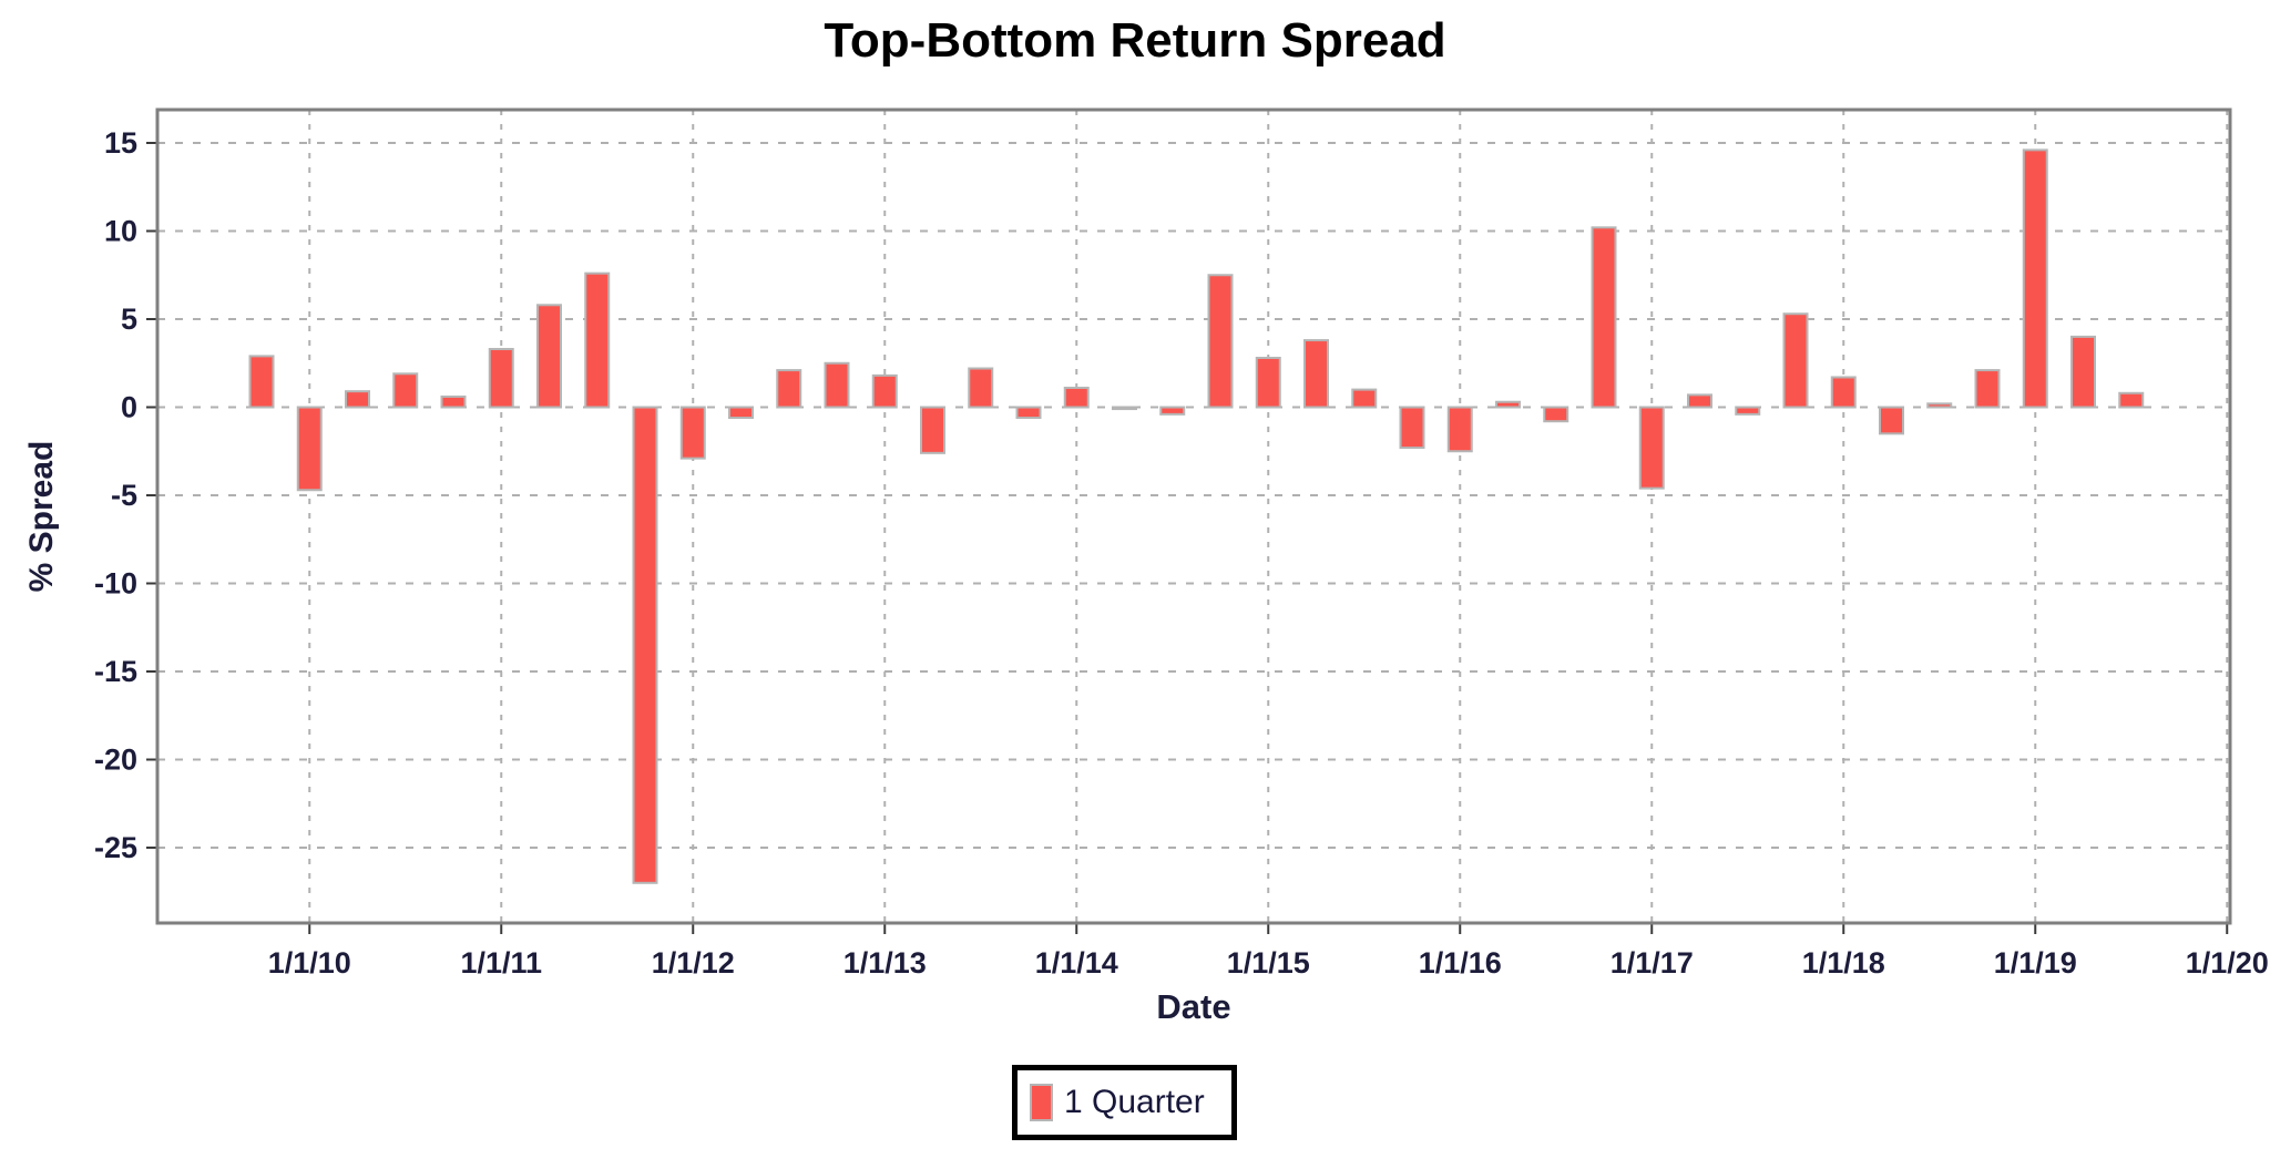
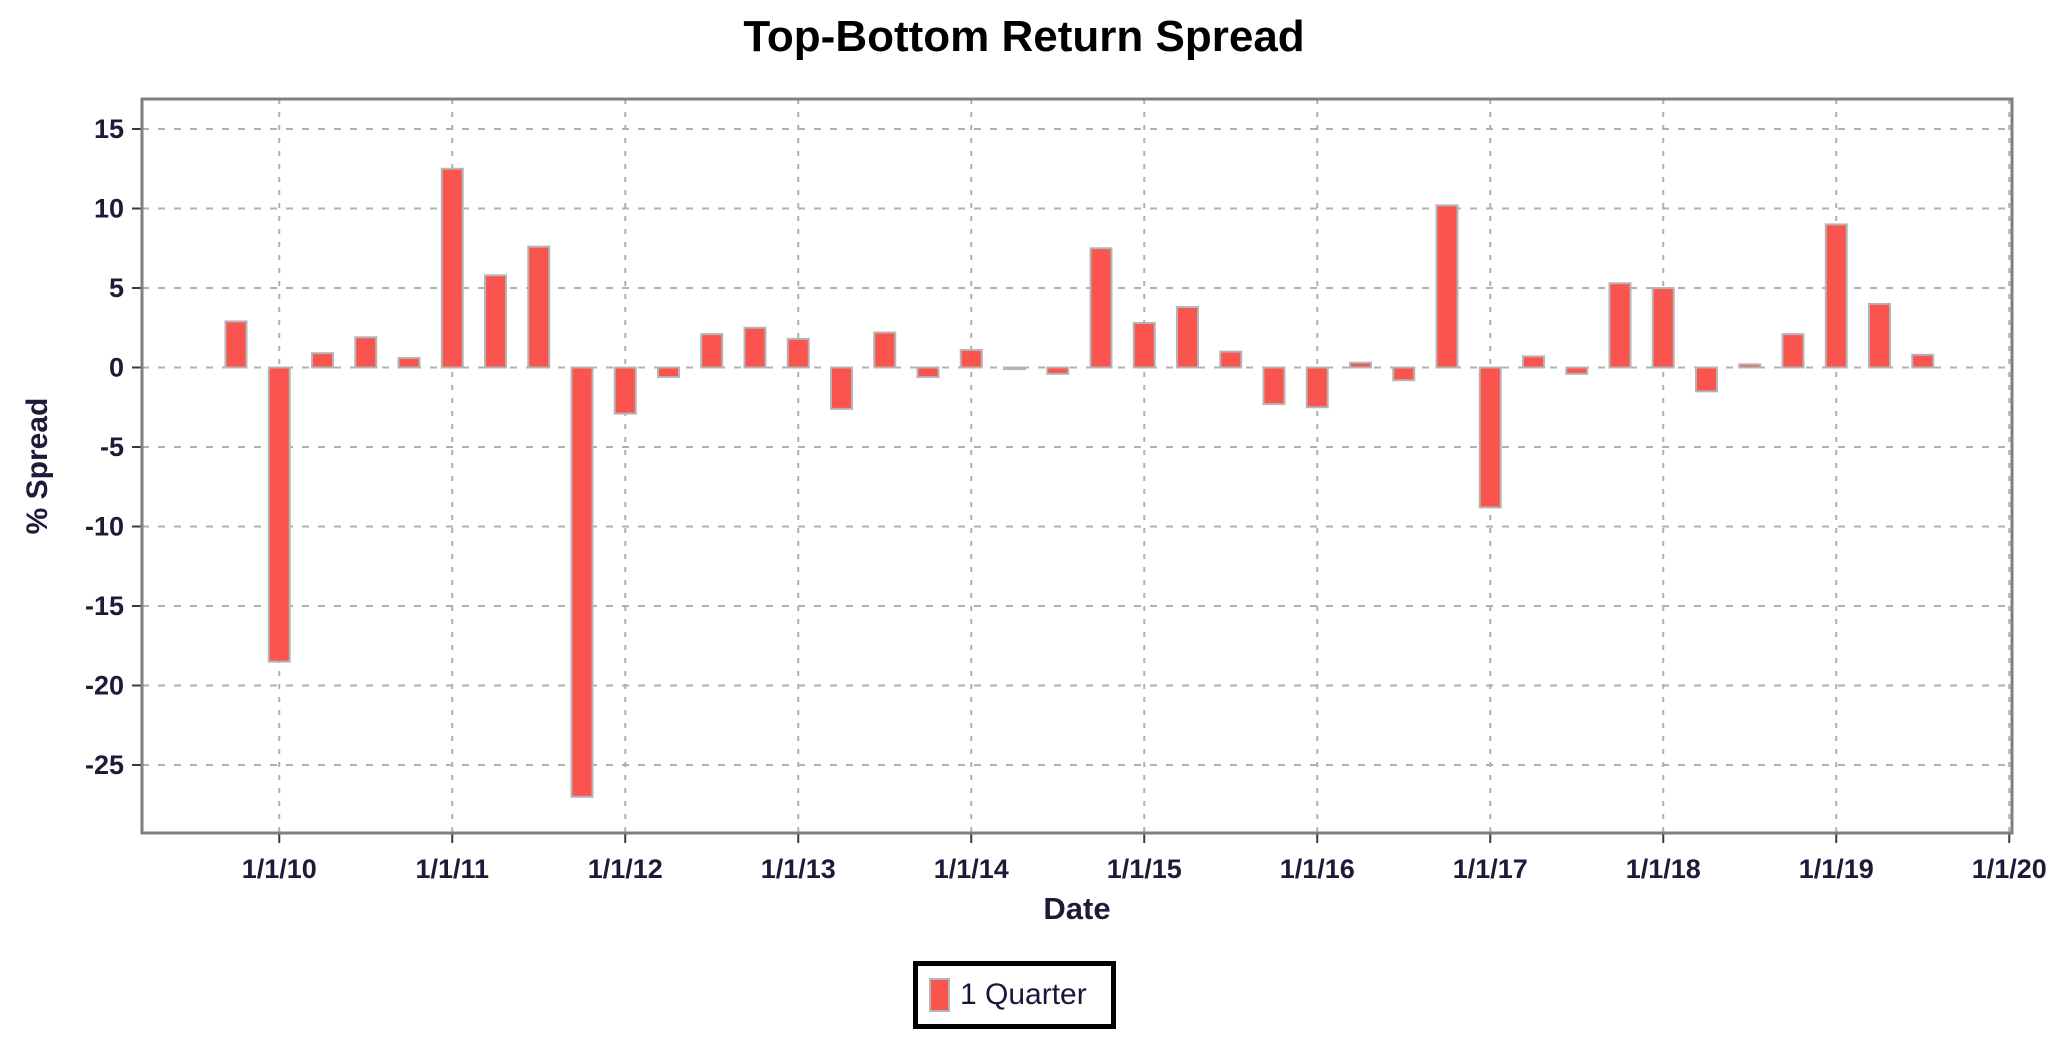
1/1/10: -4.7 -> -18.5
1/1/11: 3.3 -> 12.5
1/1/17: -4.6 -> -8.8
1/1/18: 1.7 -> 5.0
1/1/19: 14.6 -> 9.0
